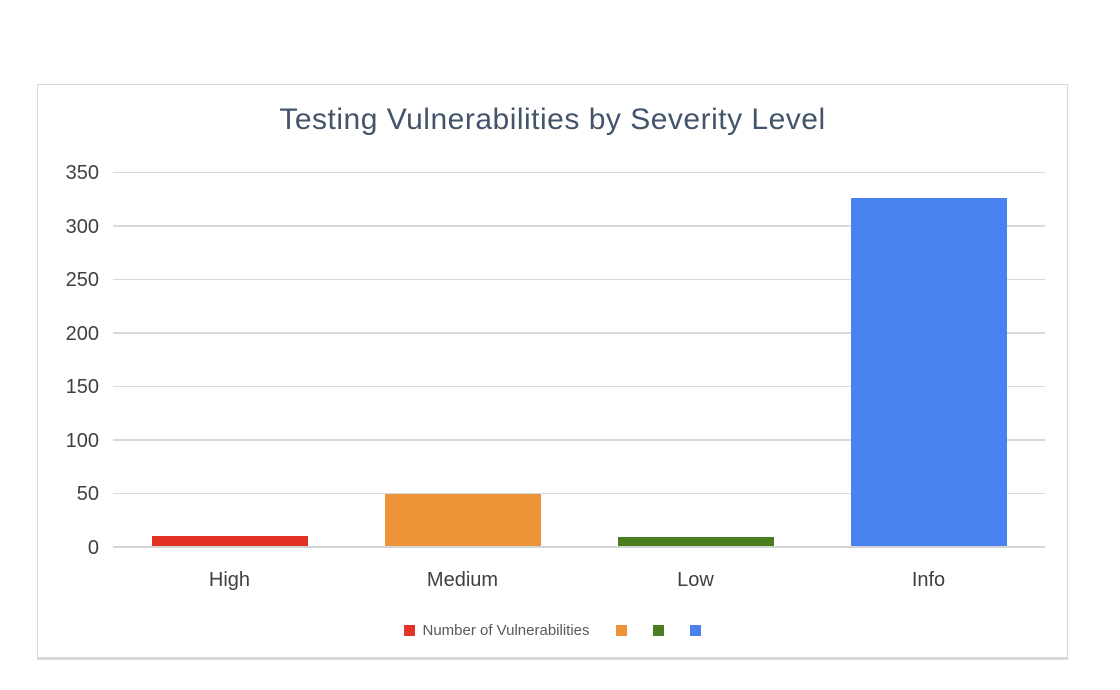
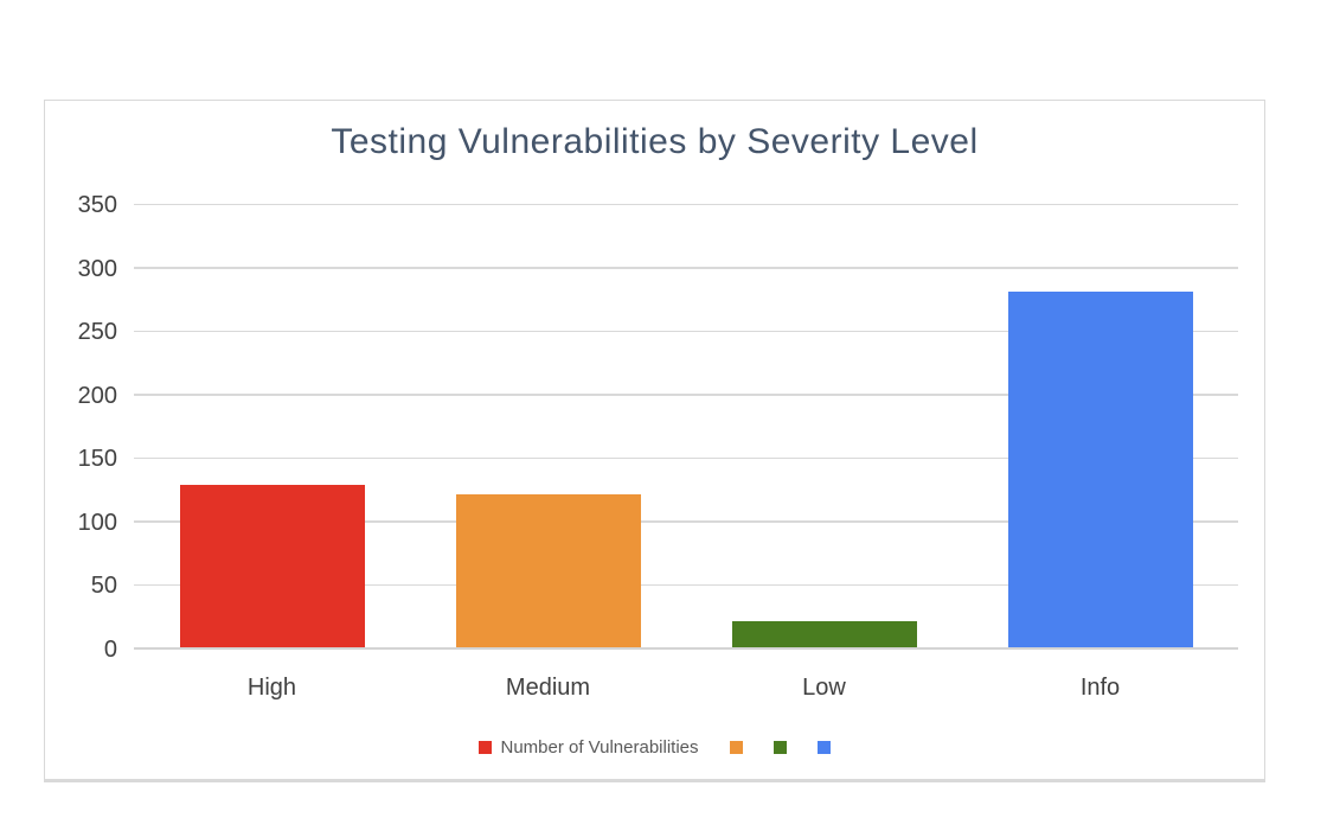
High: 9 -> 128
Medium: 49 -> 120
Low: 8 -> 21
Info: 325 -> 280
